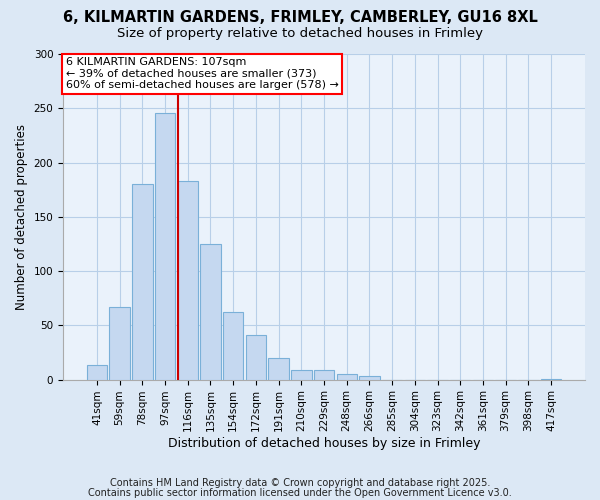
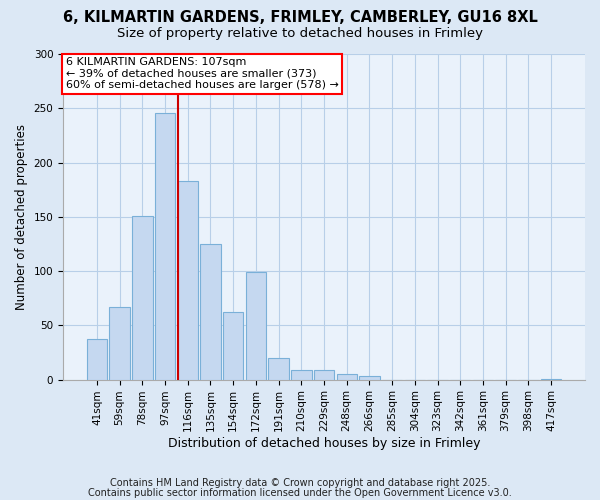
41sqm: 13 -> 37
78sqm: 180 -> 151
172sqm: 41 -> 99
